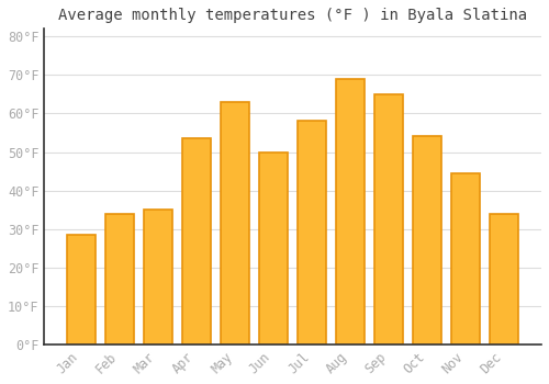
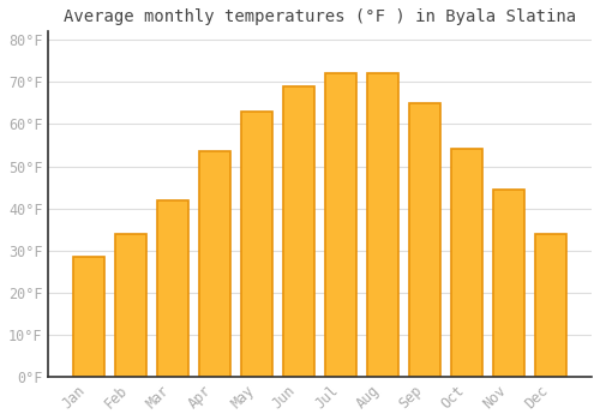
Mar: 35.0°F -> 42.0°F
Jun: 50.0°F -> 69.0°F
Jul: 58.0°F -> 72.0°F
Aug: 69.0°F -> 72.0°F
